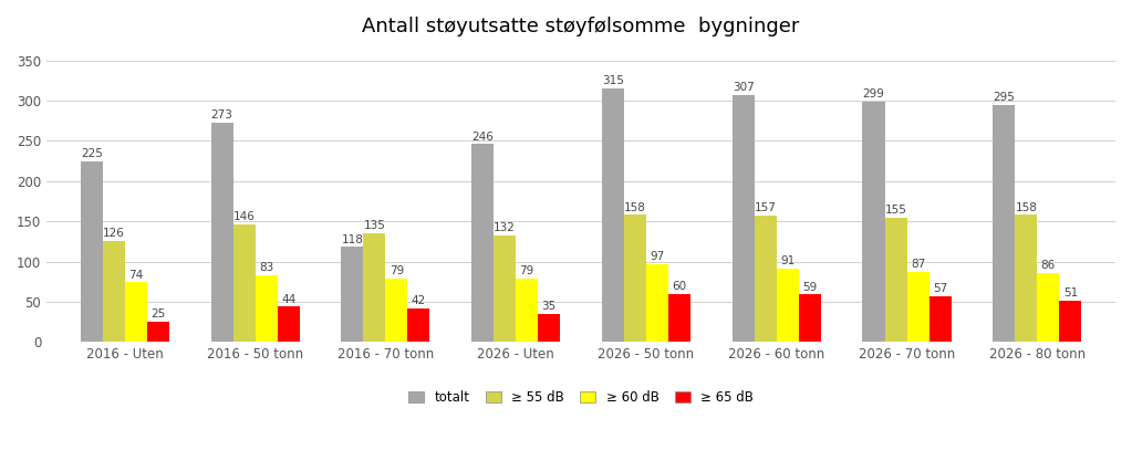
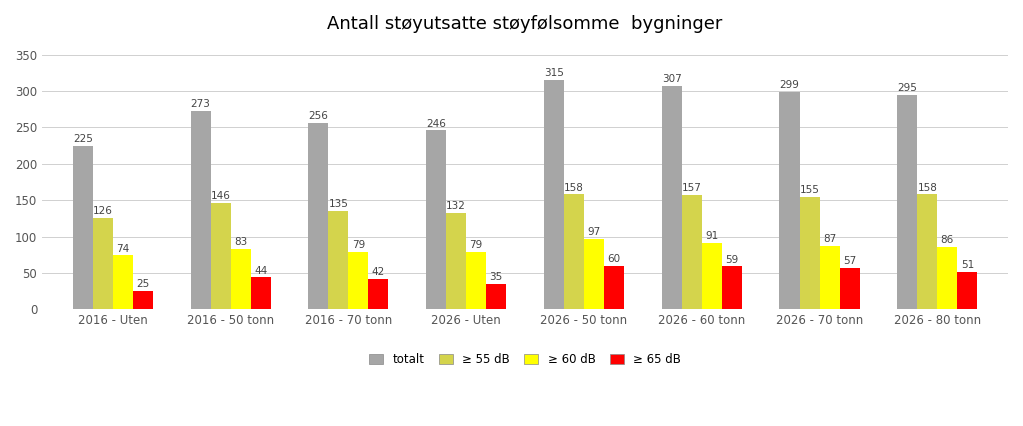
totalt/2016 - 70 tonn: 118 -> 256
